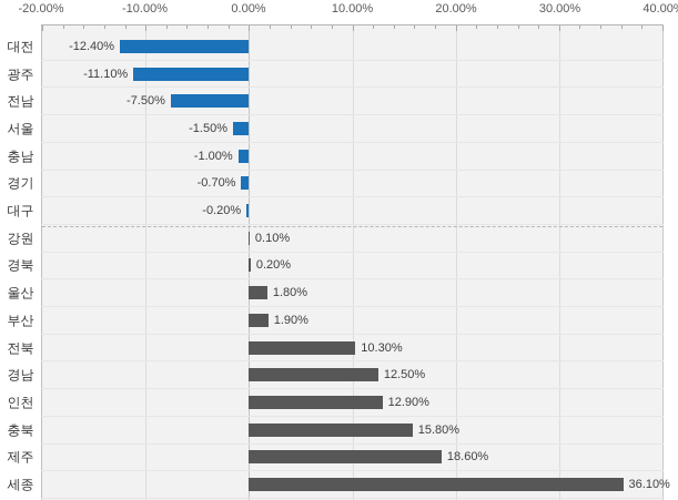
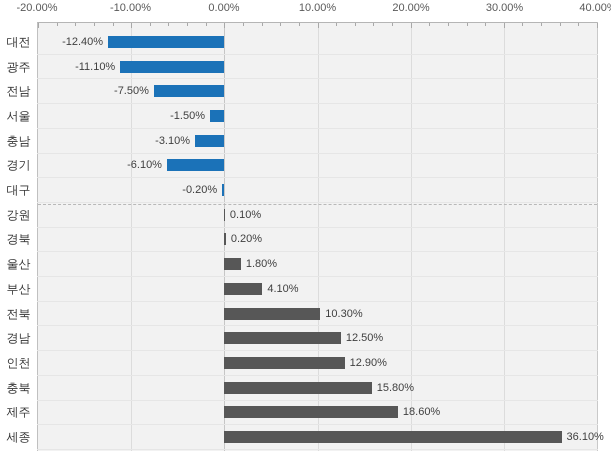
충남: -1.00% -> -3.10%
경기: -0.70% -> -6.10%
부산: 1.90% -> 4.10%
